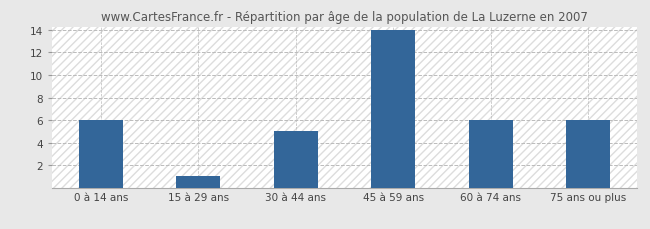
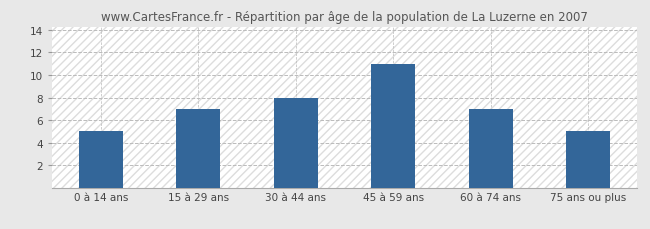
0 à 14 ans: 6 -> 5
15 à 29 ans: 1 -> 7
30 à 44 ans: 5 -> 8
45 à 59 ans: 14 -> 11
60 à 74 ans: 6 -> 7
75 ans ou plus: 6 -> 5
